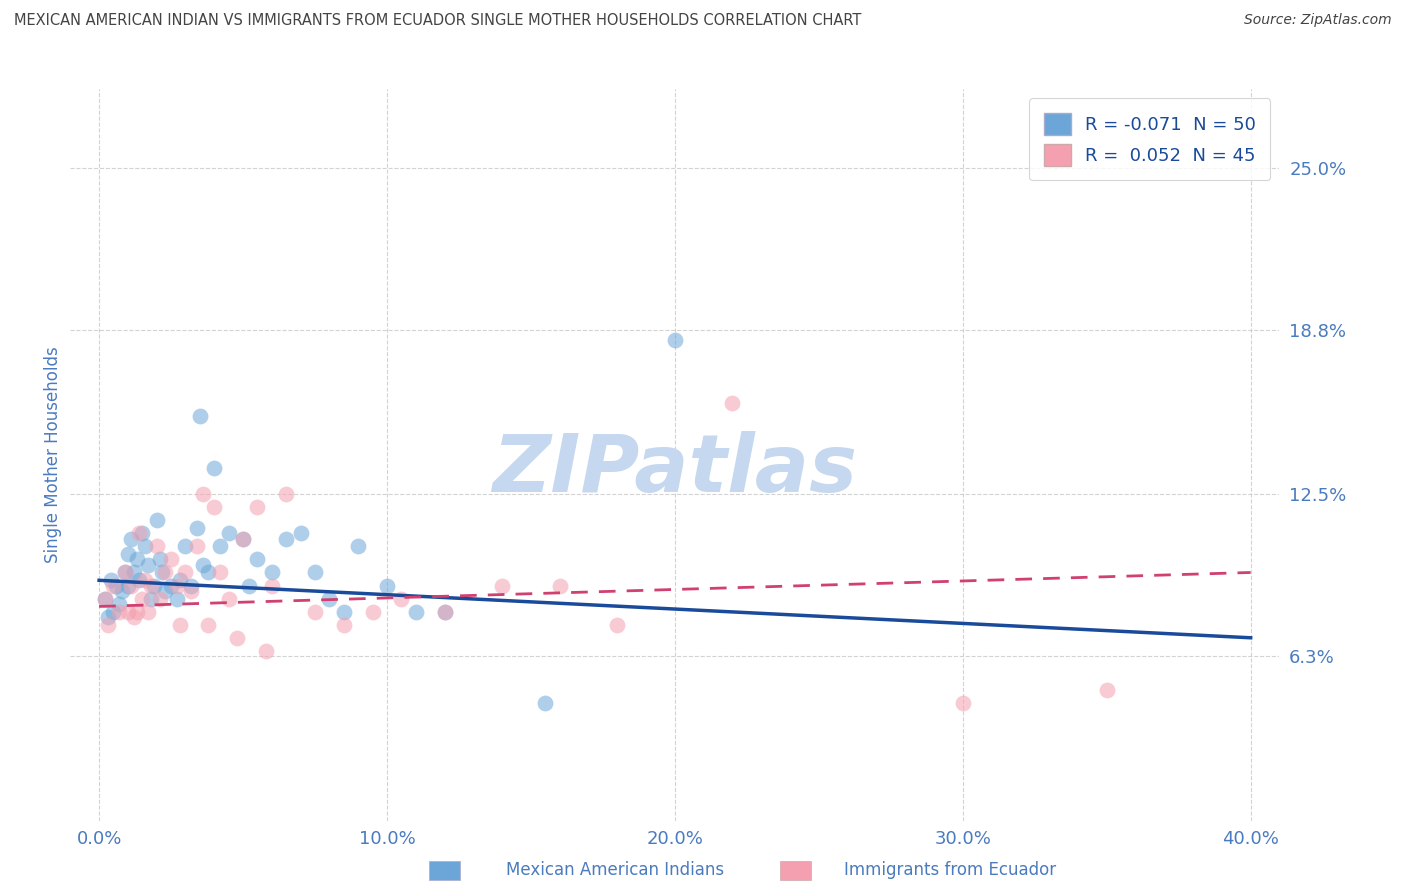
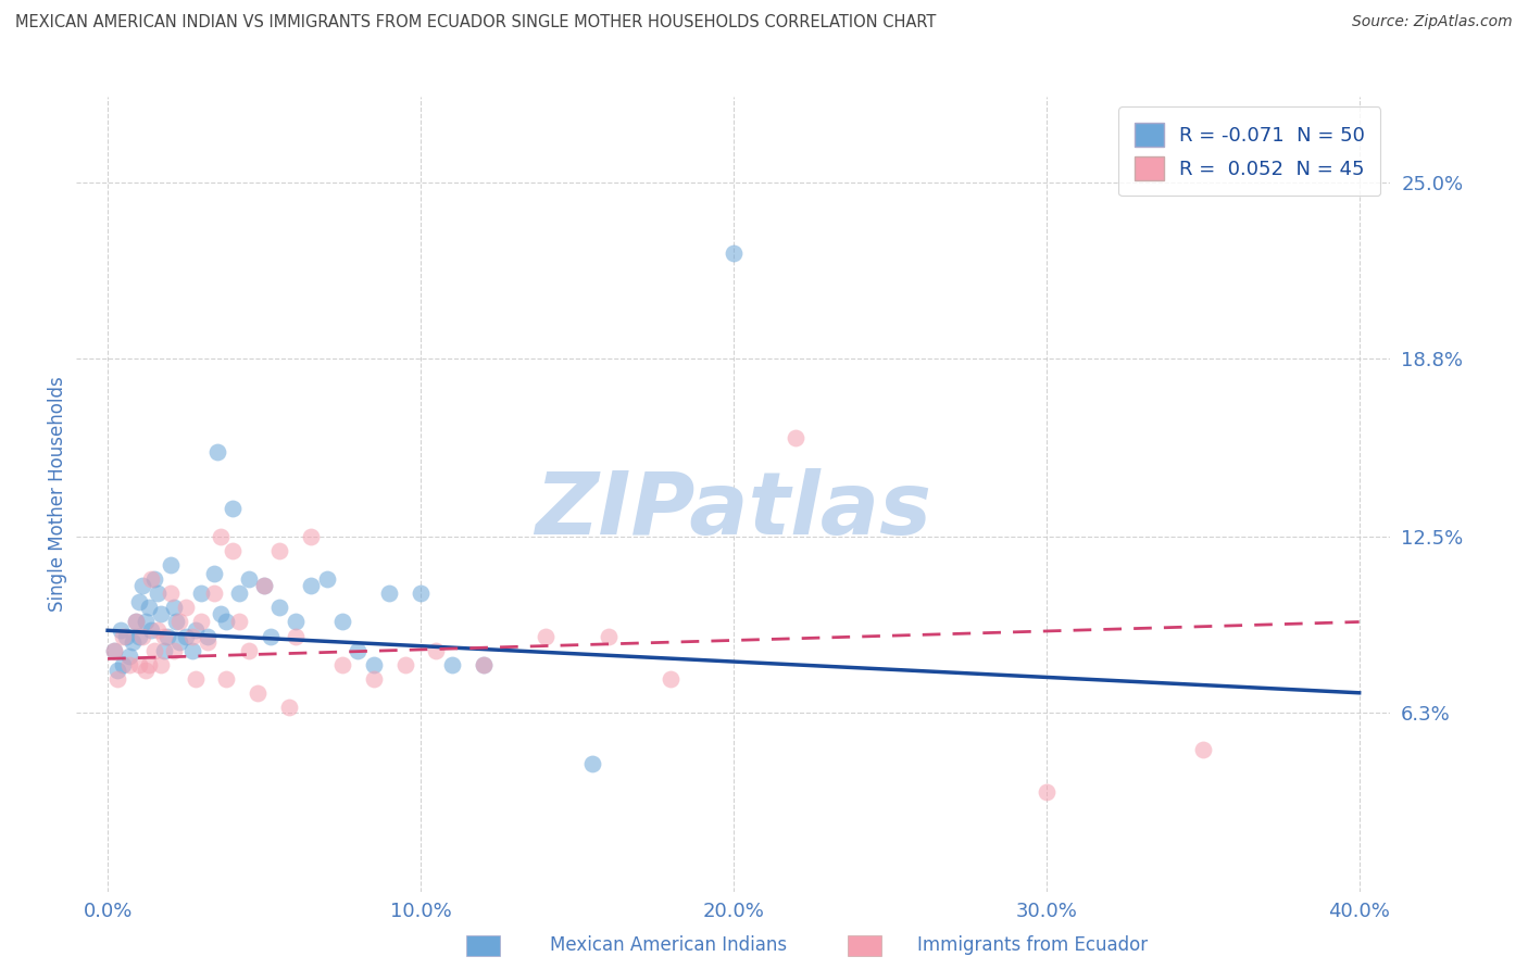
R = -0.071 N = 50/10.0%: 9.0% -> 10.5%
R = -0.071 N = 50/20.0%: 18.4% -> 22.5%
R = 0.052 N = 45/30.0%: 4.5% -> 3.5%
